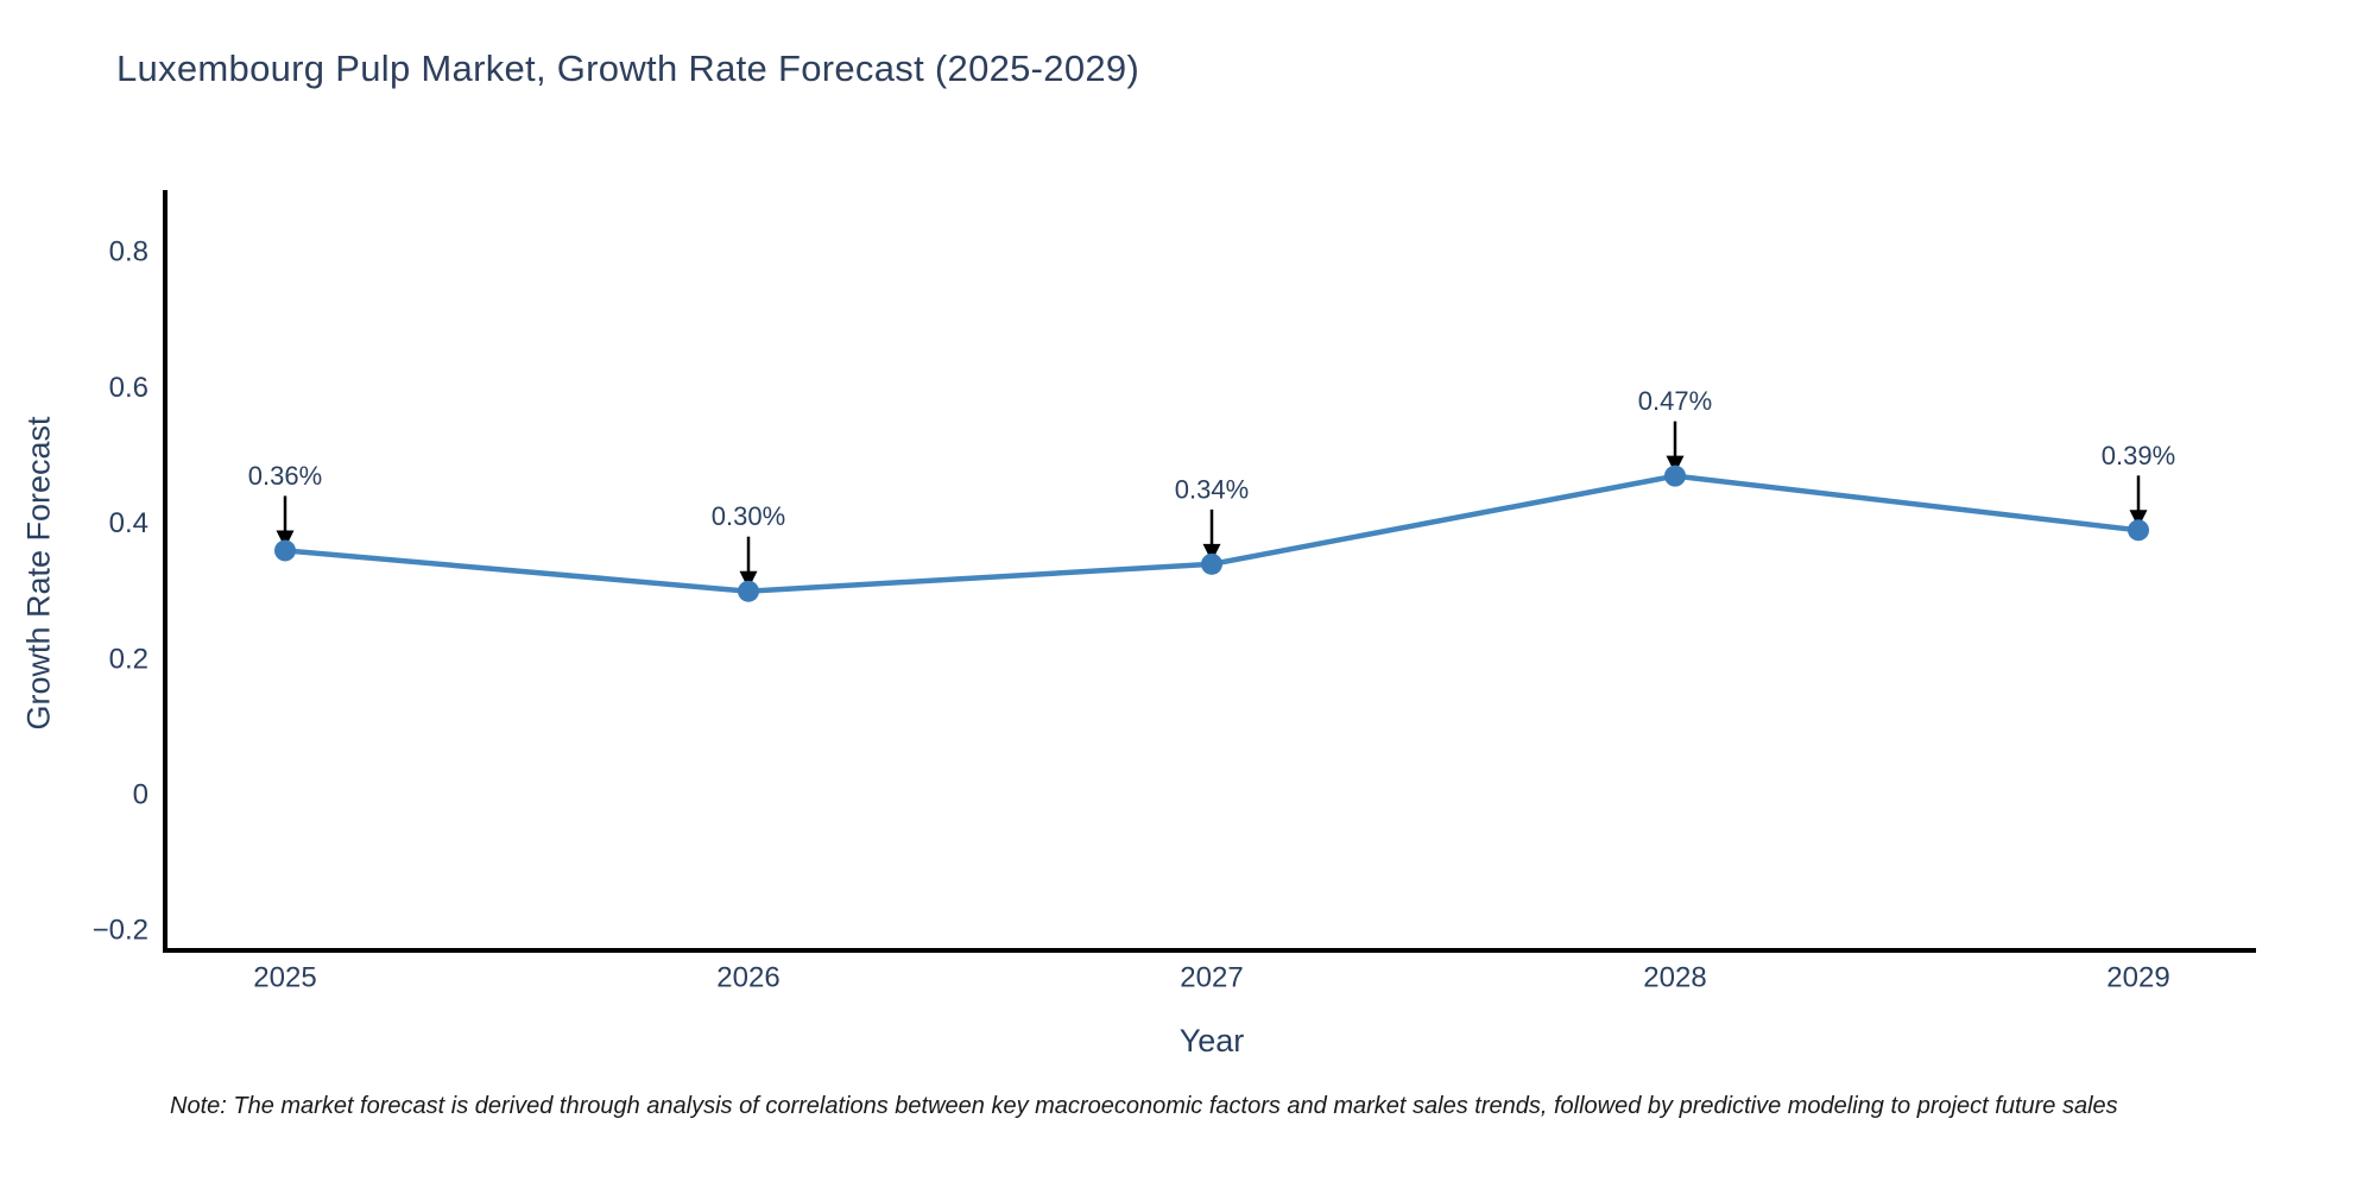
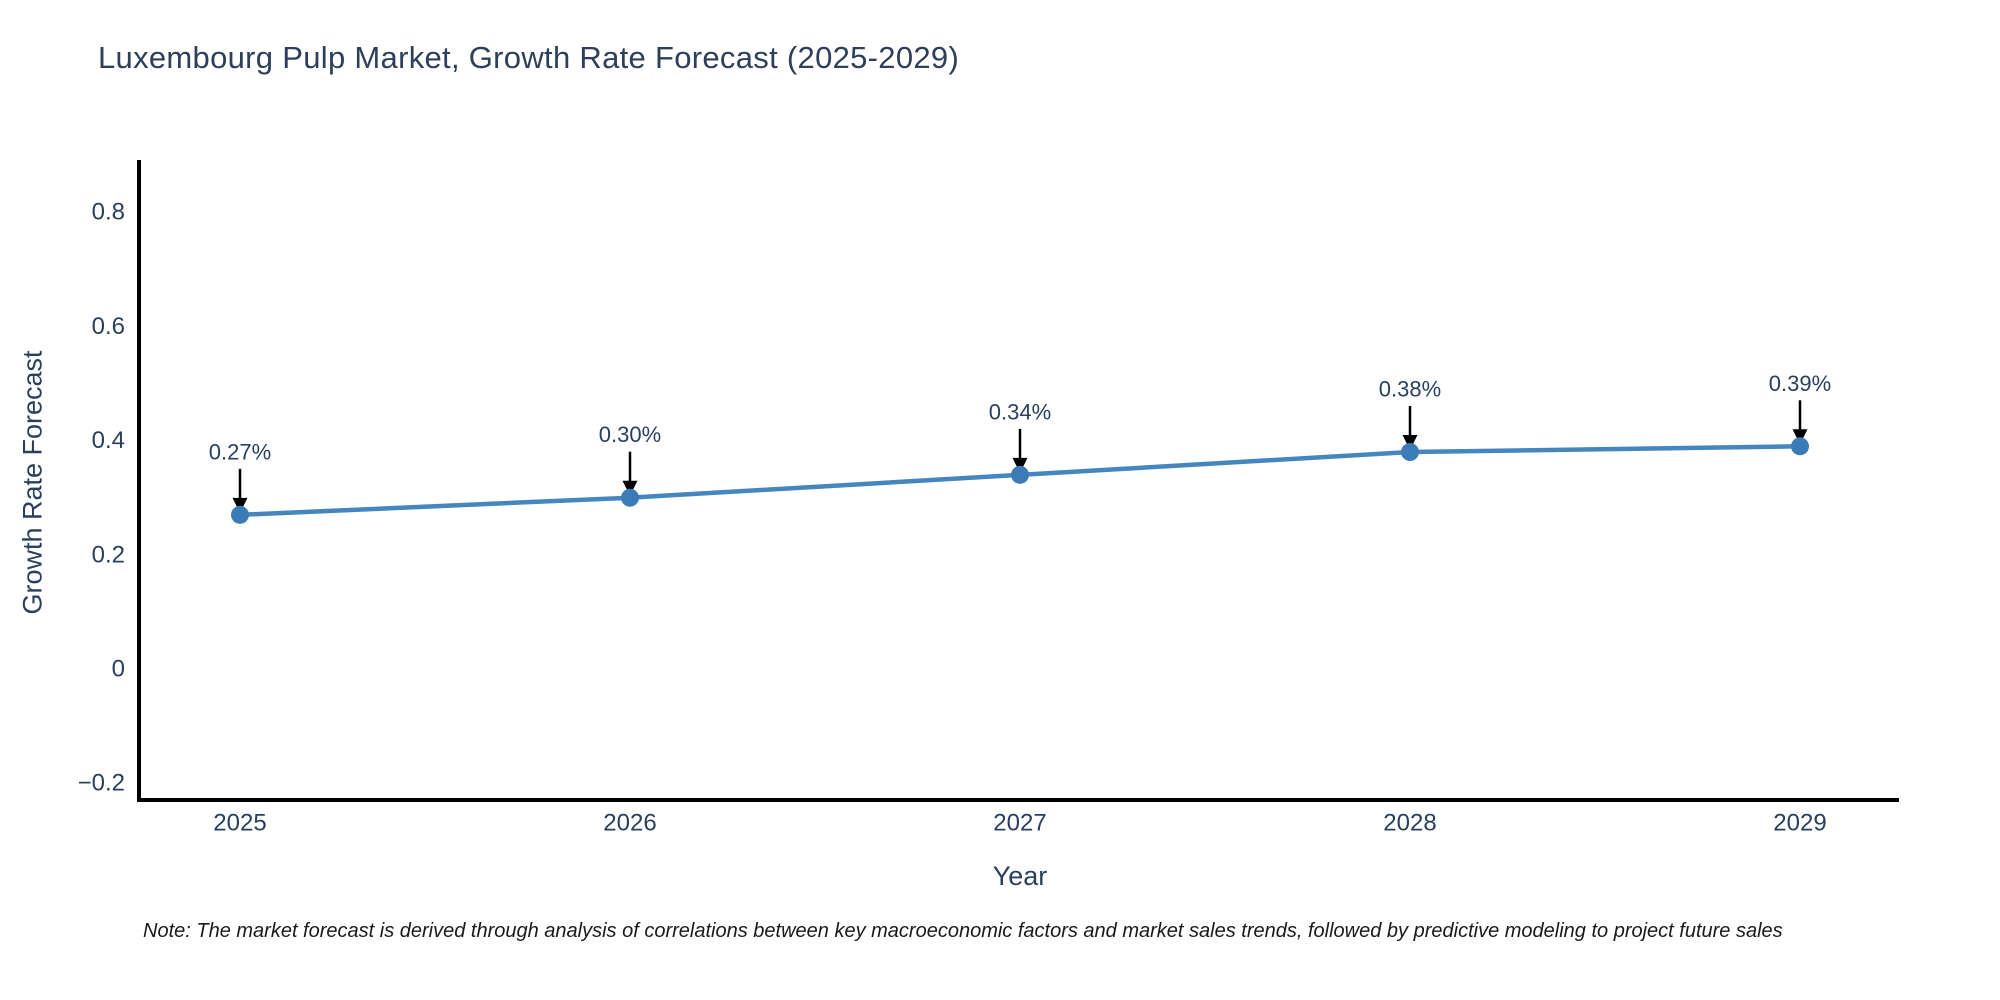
2025: 0.36% -> 0.27%
2028: 0.47% -> 0.38%
